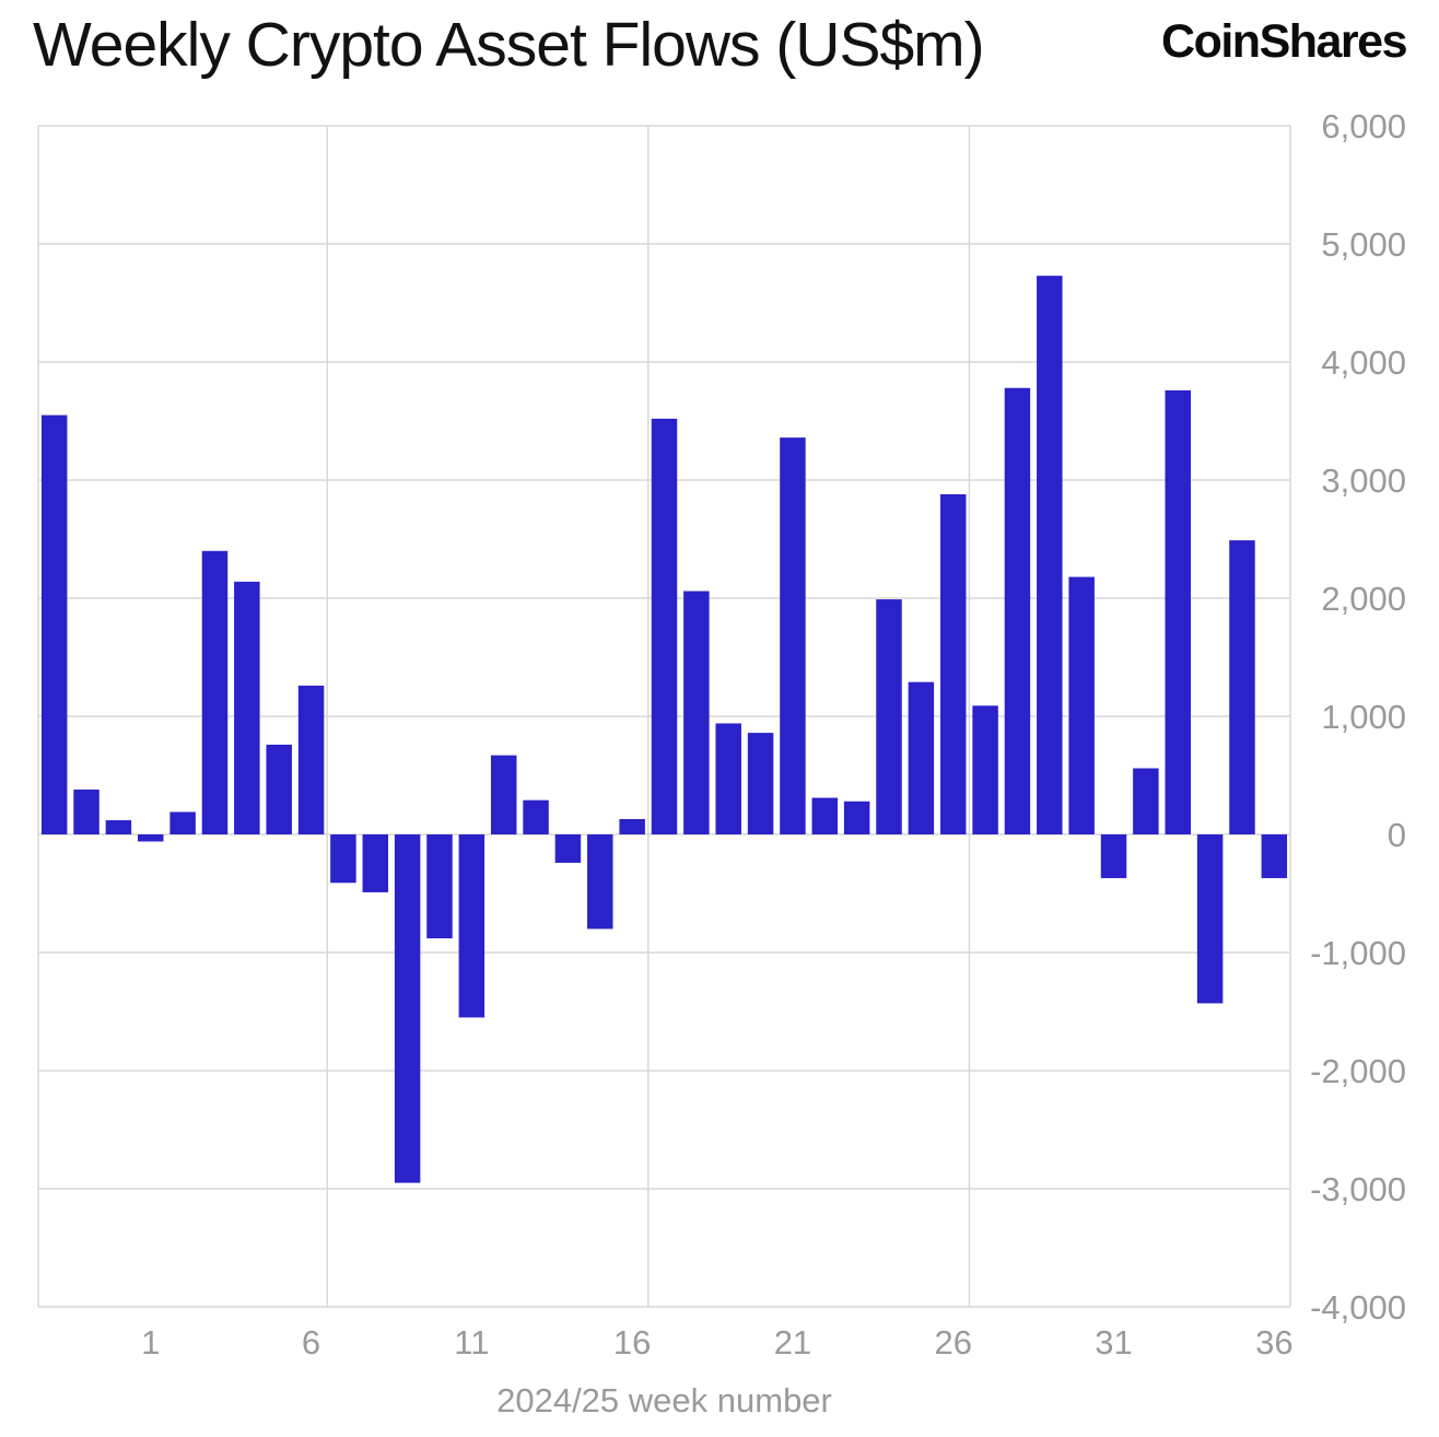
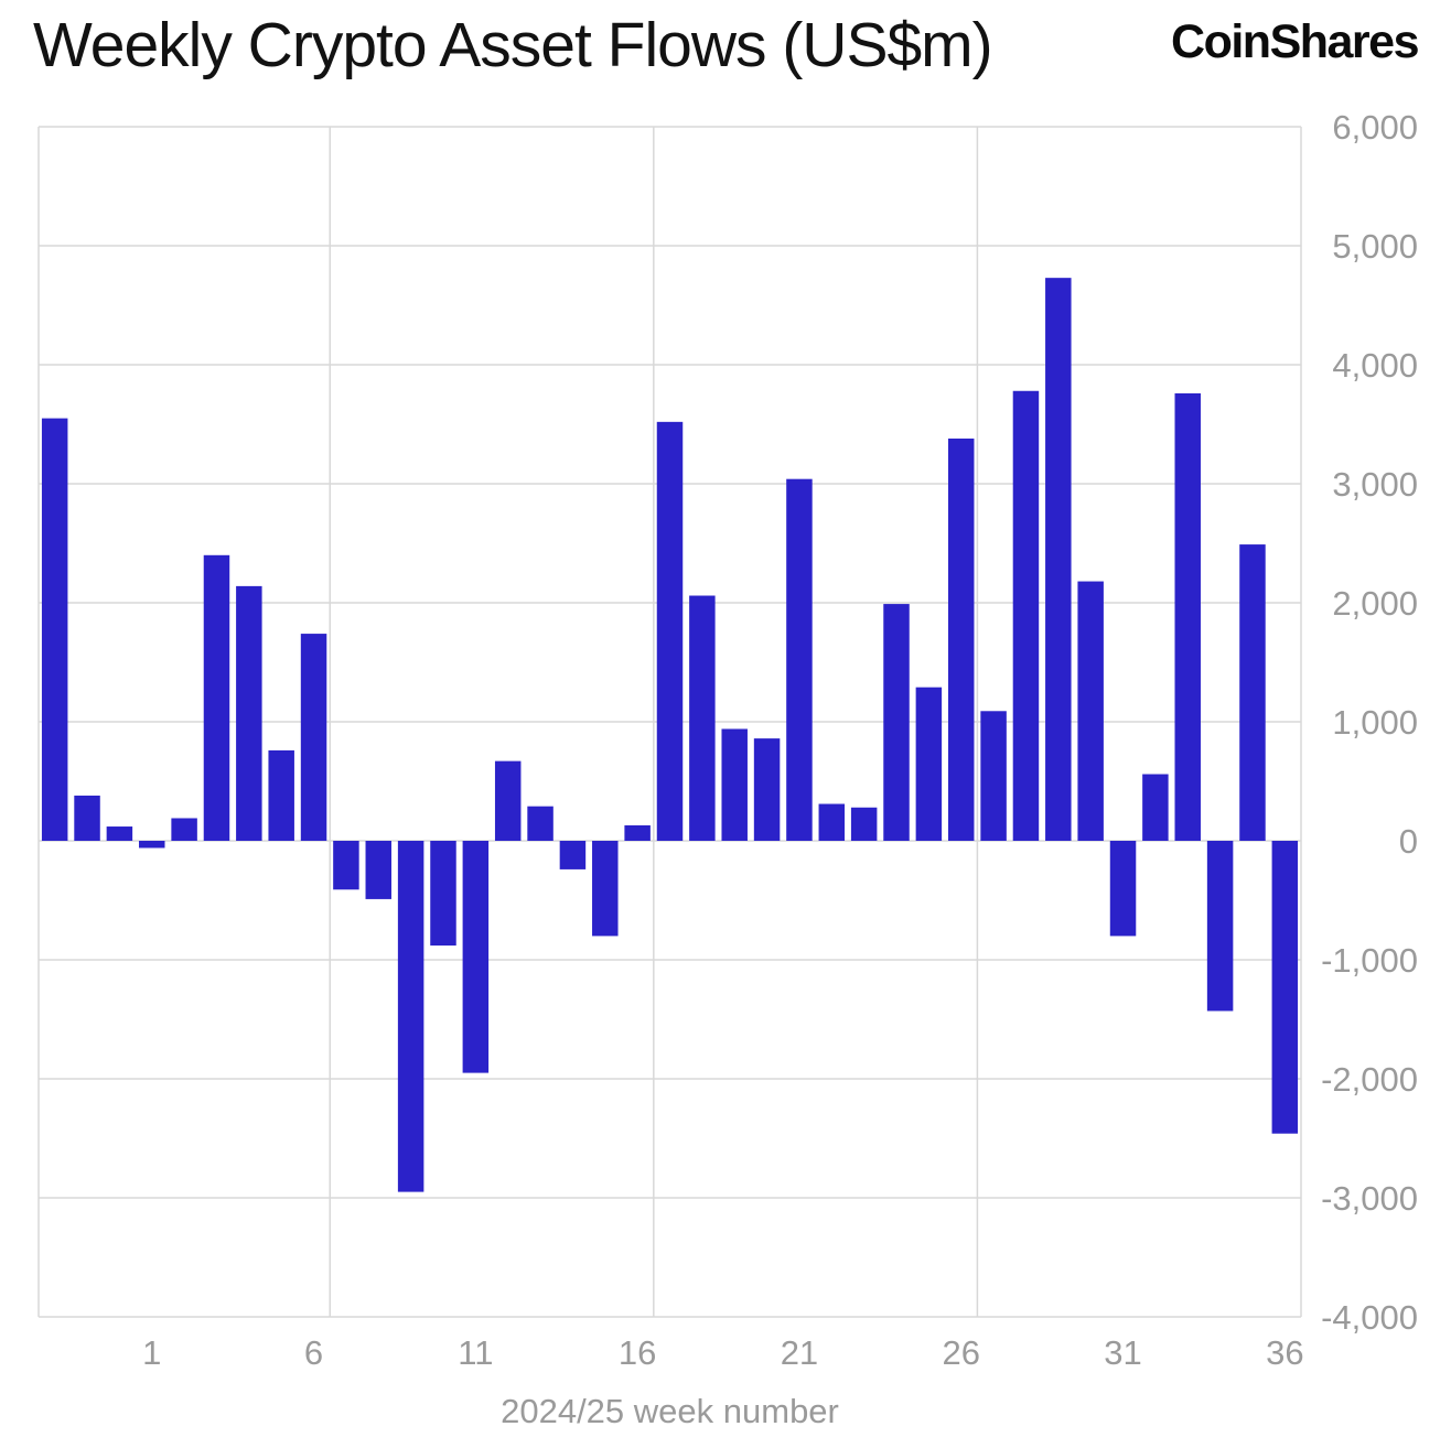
6: 1260 -> 1740
11: -1550 -> -1950
21: 3360 -> 3040
26: 2880 -> 3380
31: -370 -> -800
36: -370 -> -2460
